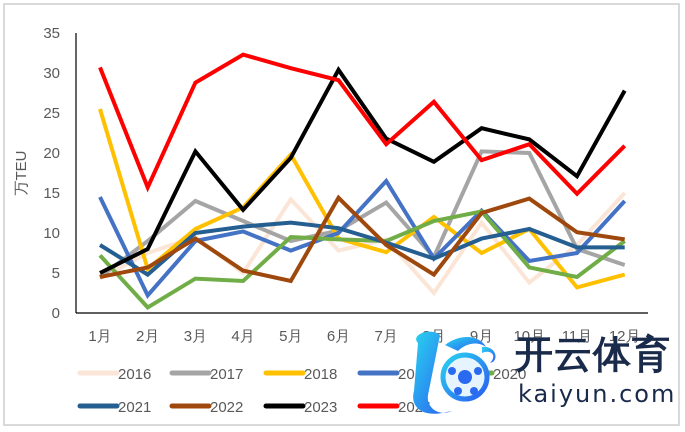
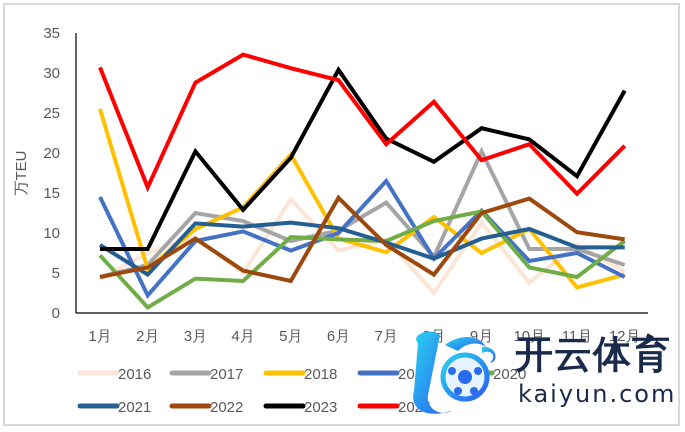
2023/1月: 5 -> 8
2017/2月: 9 -> 6
2017/3月: 14 -> 12
2021/3月: 10 -> 11
2017/10月: 20 -> 8
2016/12月: 15 -> 5
2019/12月: 14 -> 4
